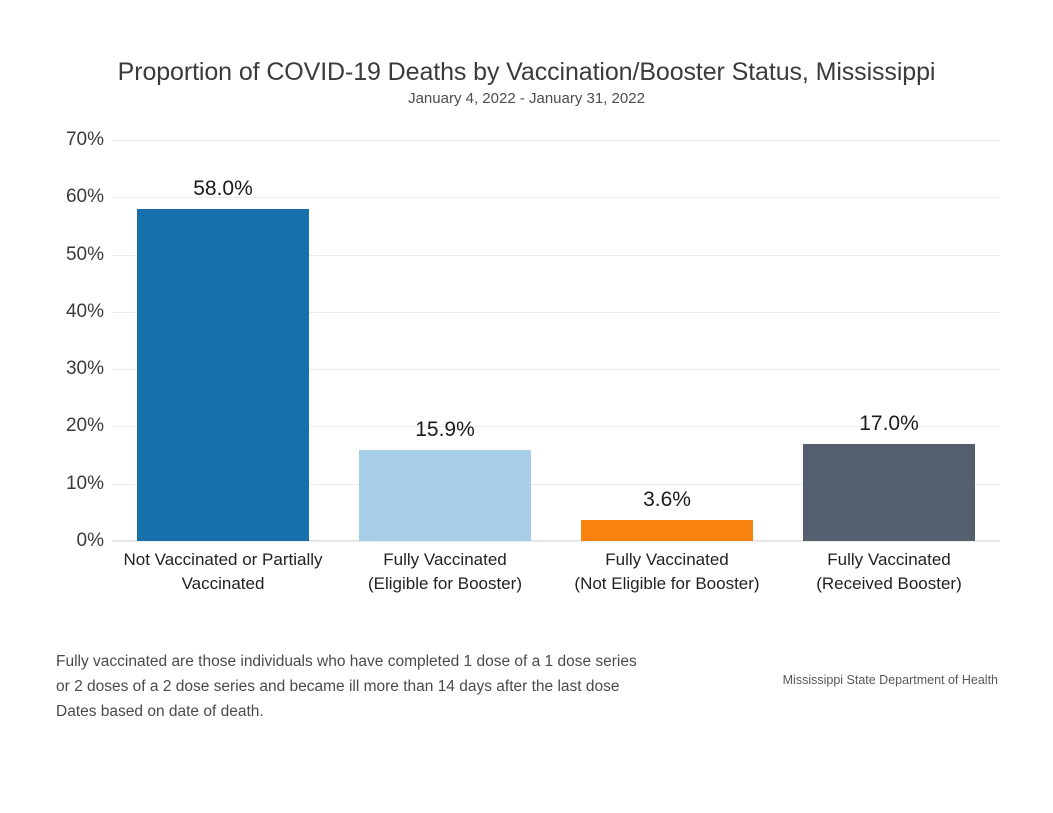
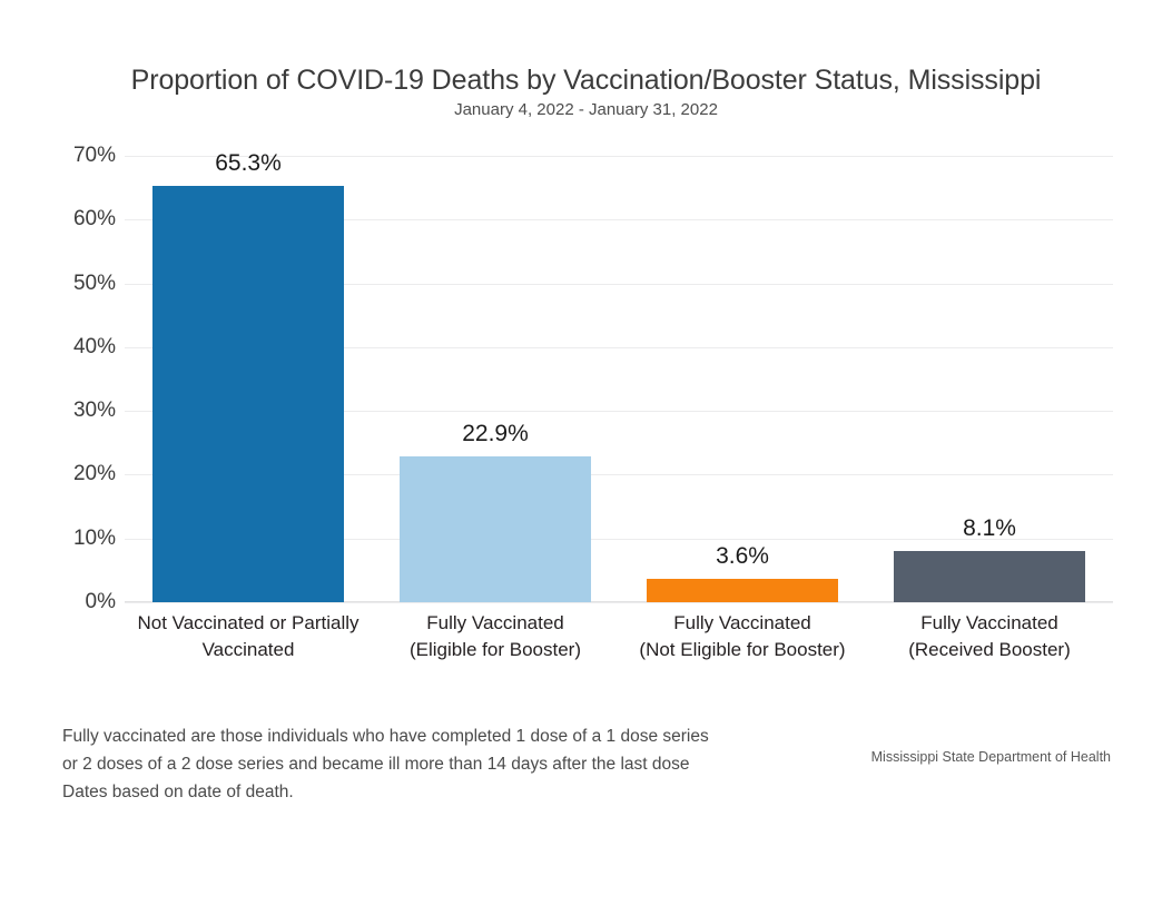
Not Vaccinated or Partially Vaccinated: 58.0% -> 65.3%
Fully Vaccinated (Eligible for Booster): 15.9% -> 22.9%
Fully Vaccinated (Received Booster): 17.0% -> 8.1%
